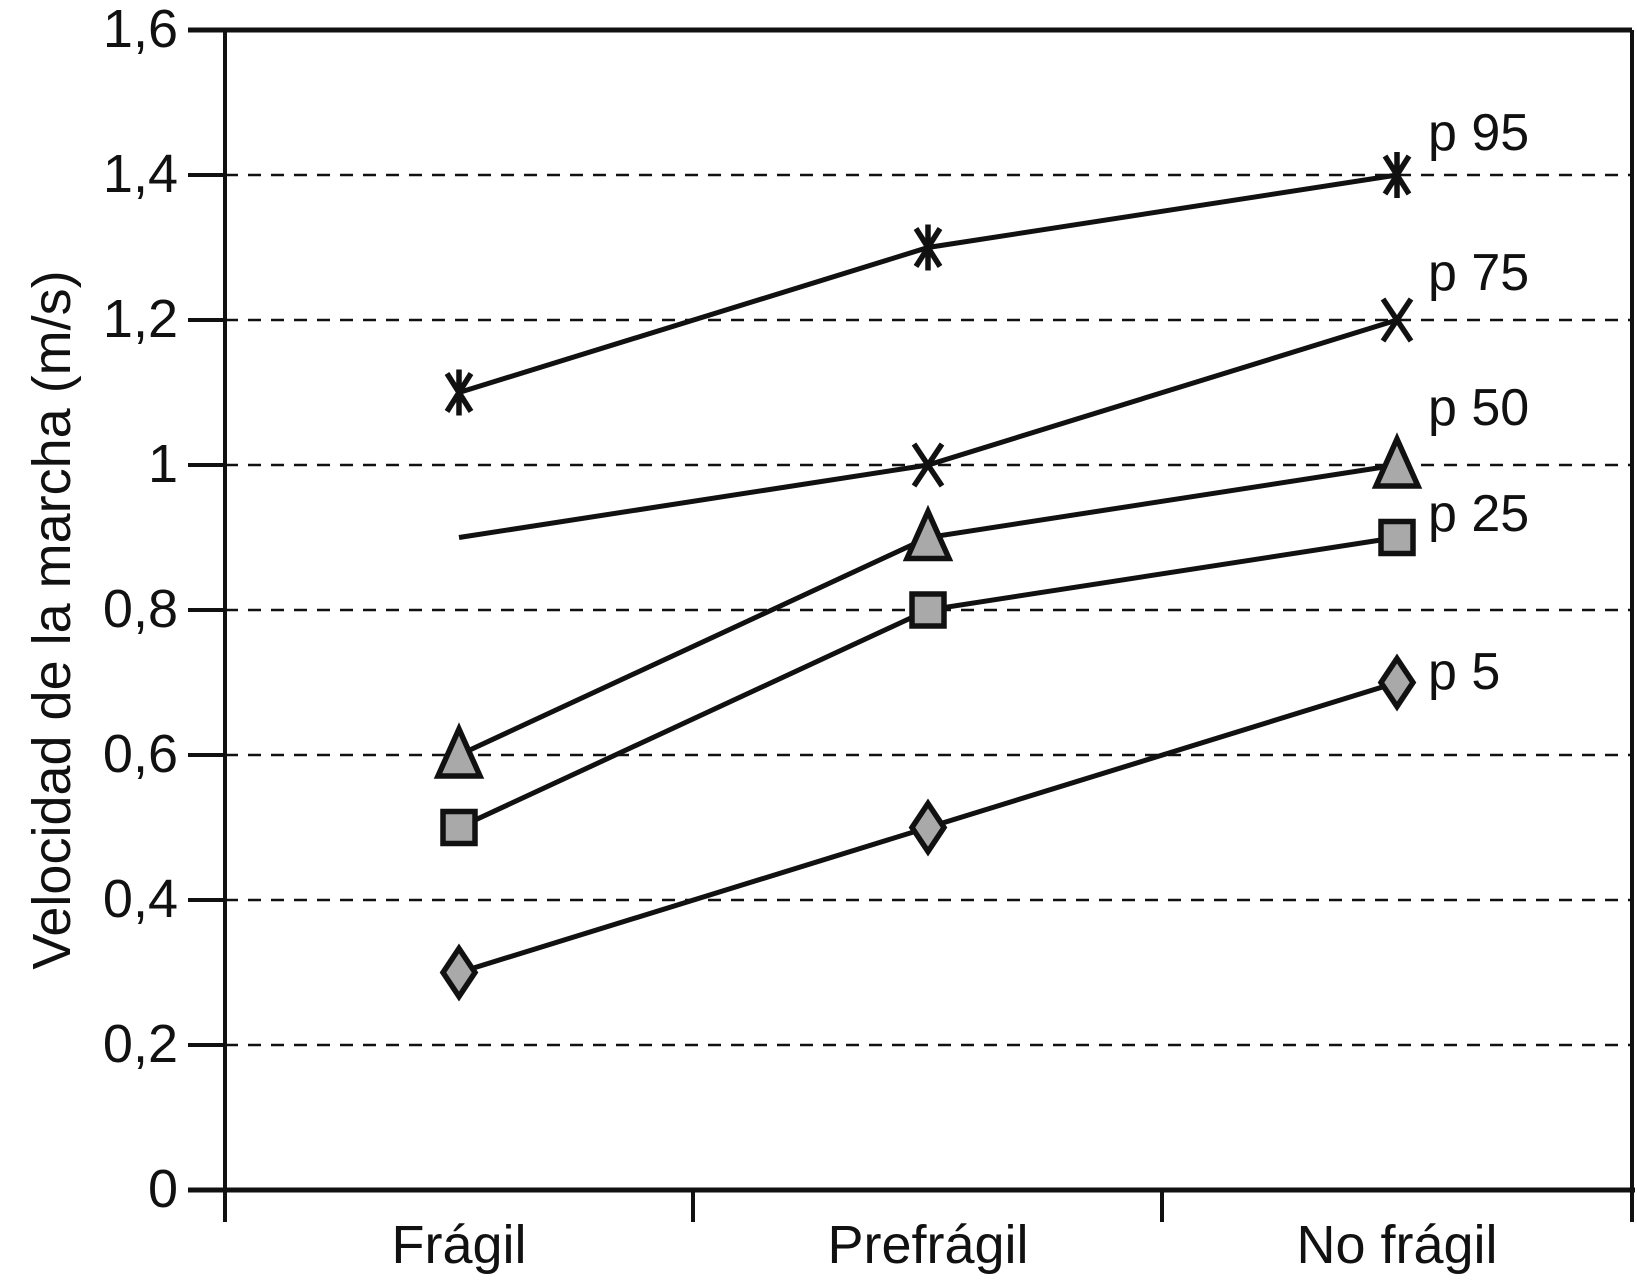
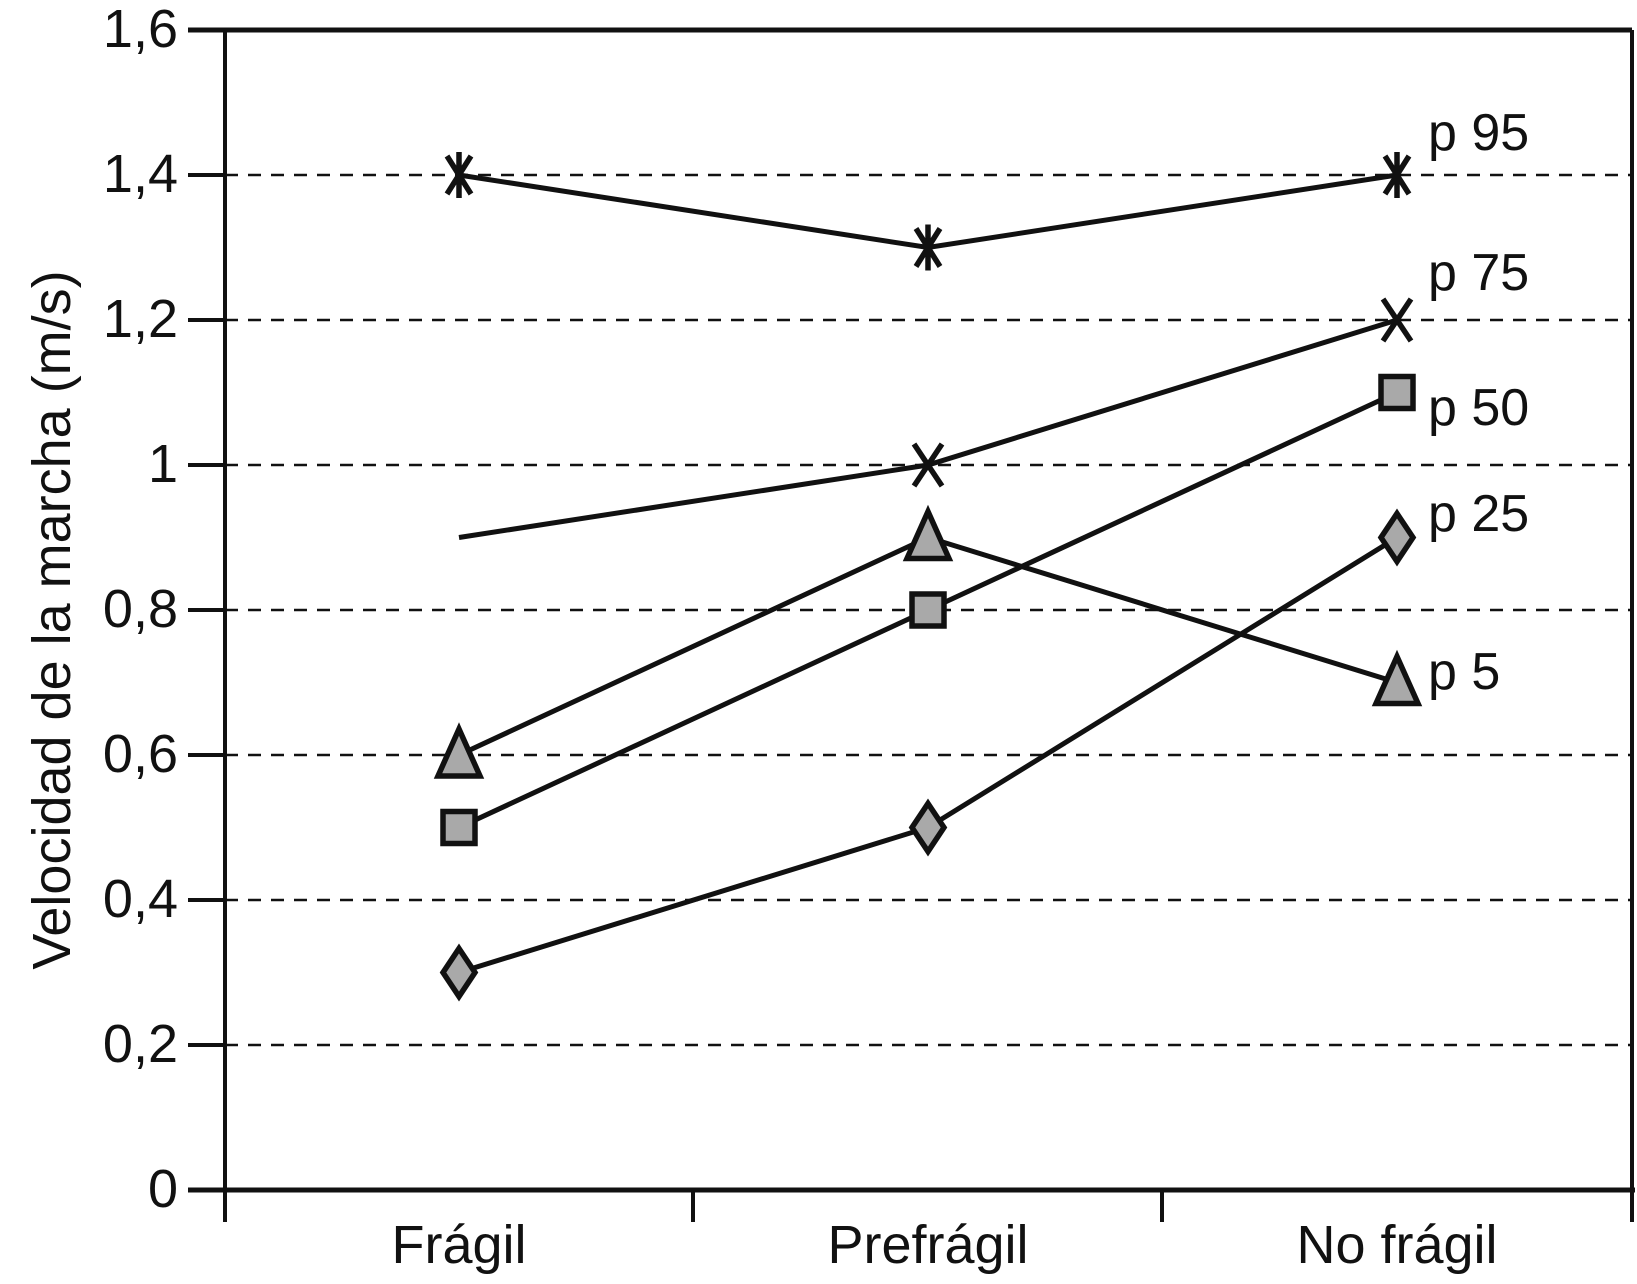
p 95/Frágil: 1,1 -> 1,4
p 50/No frágil: 1,0 -> 0,7
p 25/No frágil: 0,9 -> 1,1
p 5/No frágil: 0,7 -> 0,9
